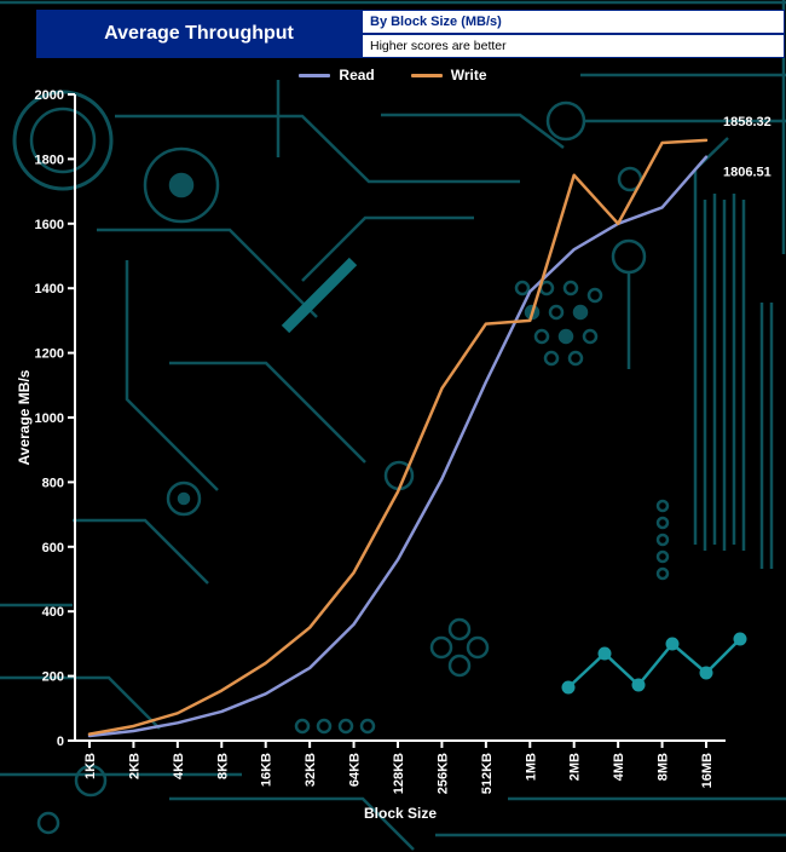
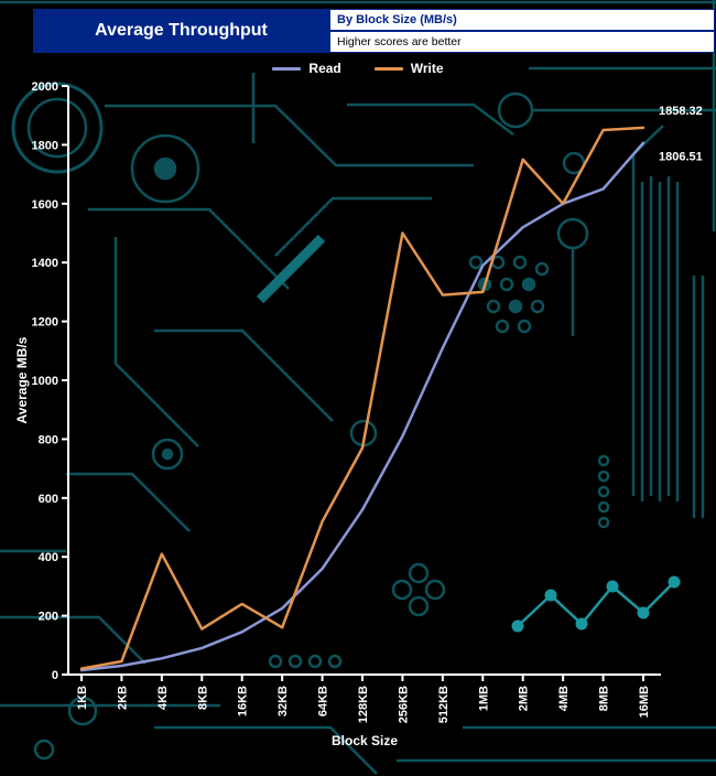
Write/4KB: 80 -> 410
Write/32KB: 350 -> 160
Write/256KB: 1090 -> 1500
